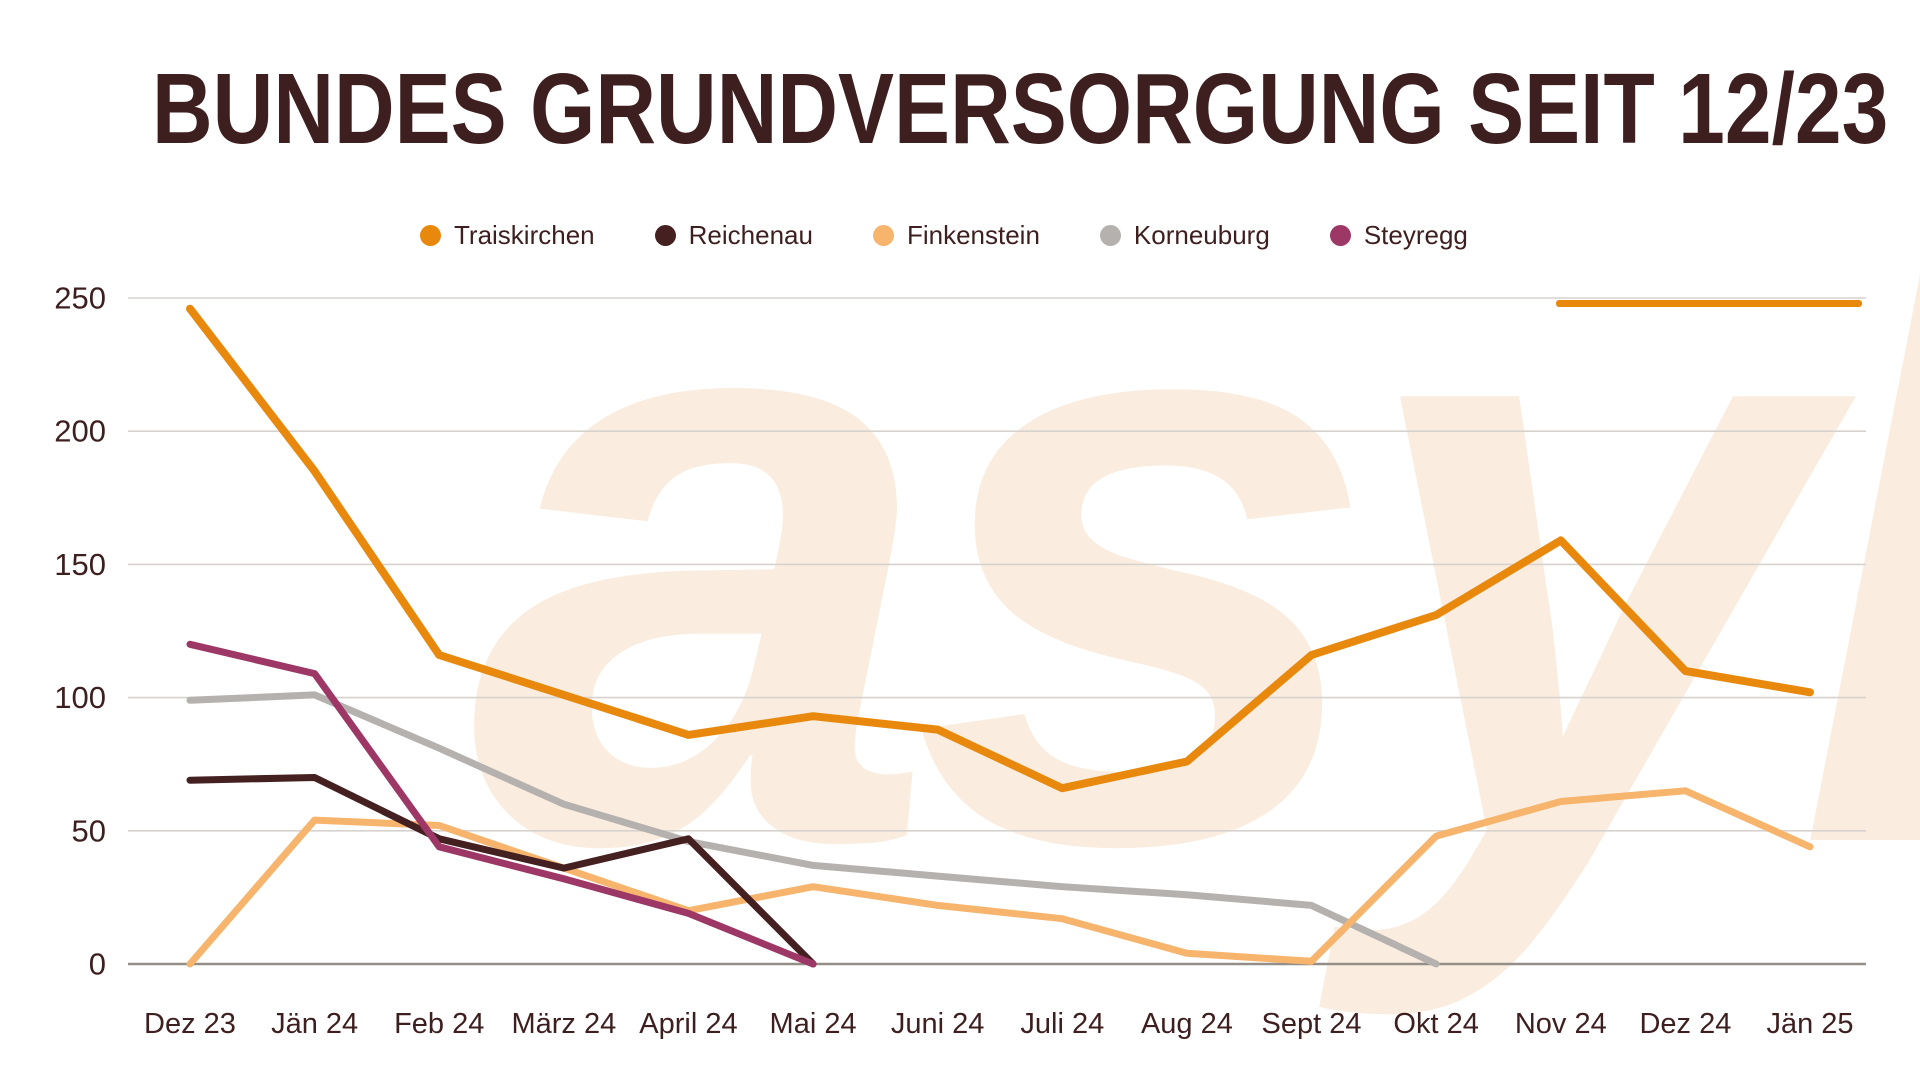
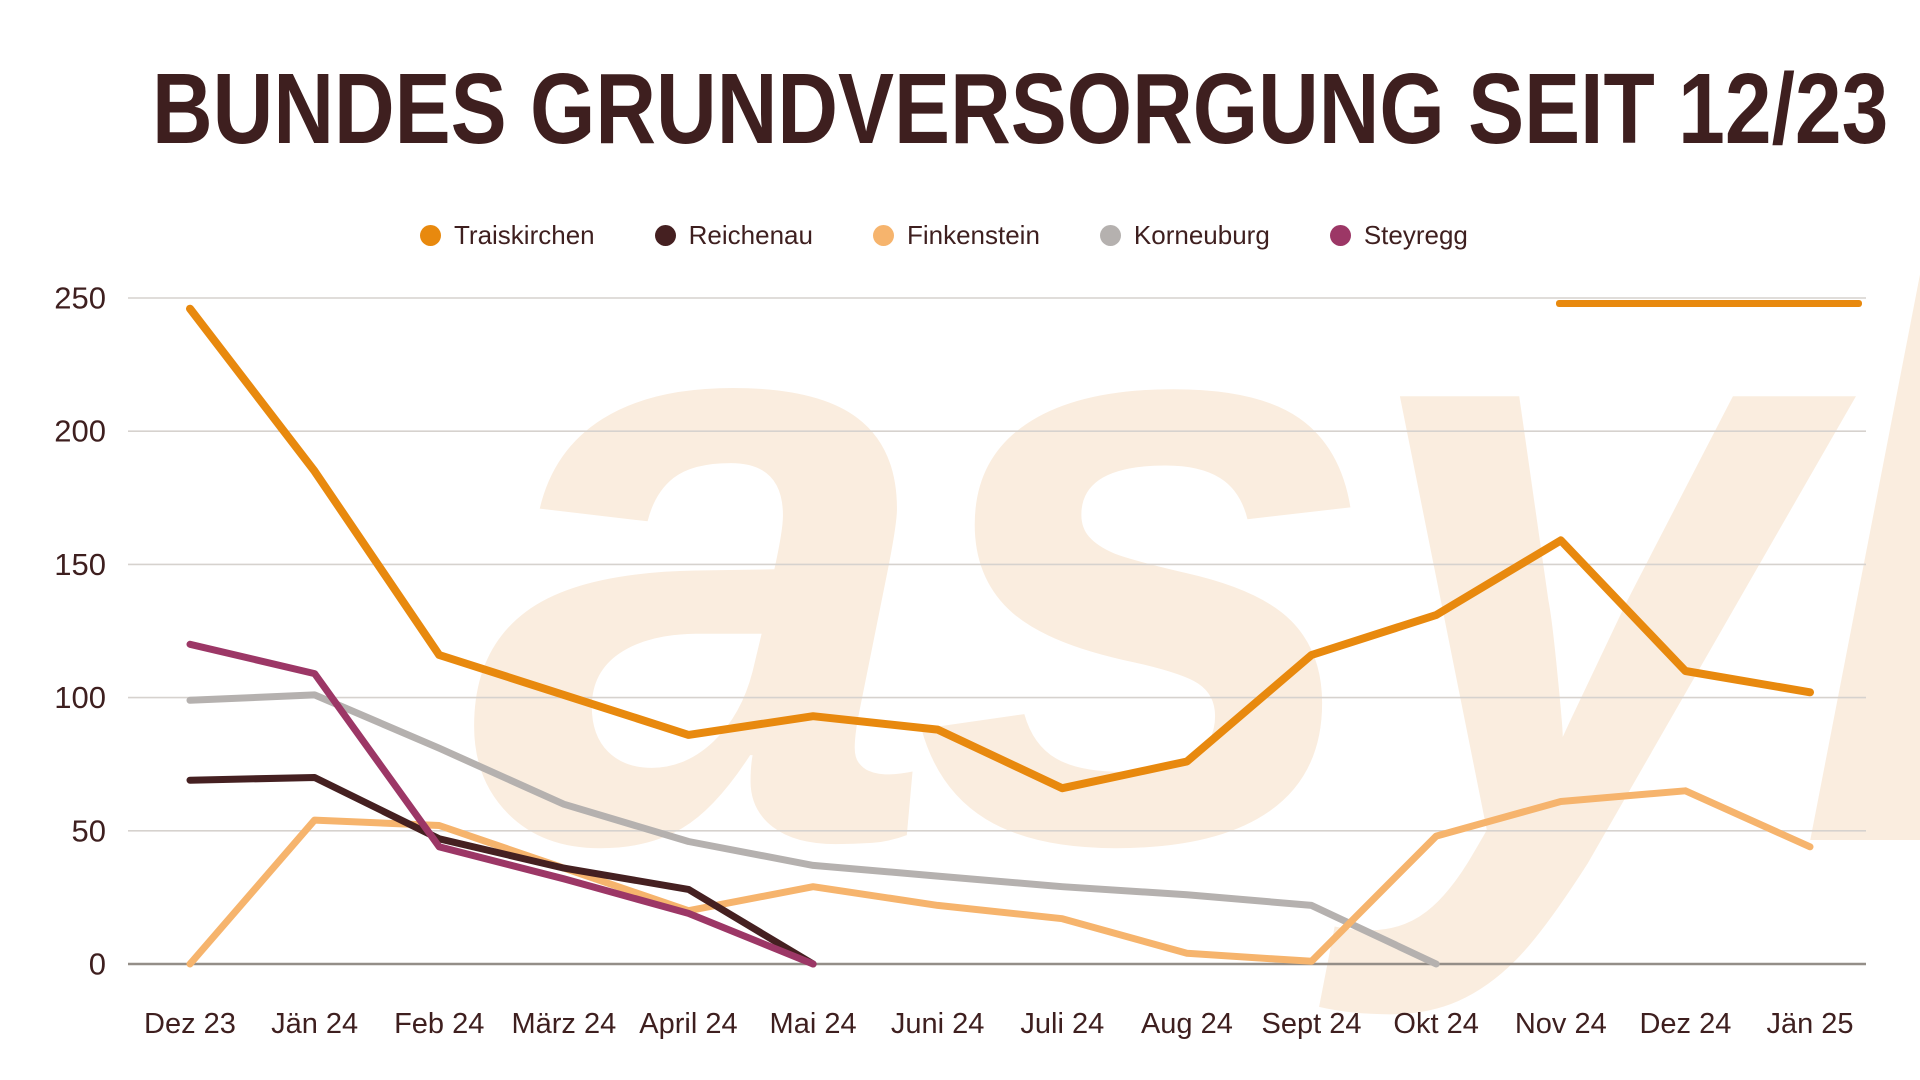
Reichenau/April 24: 47 -> 28
